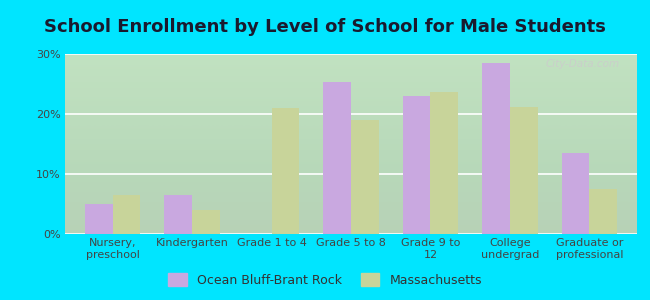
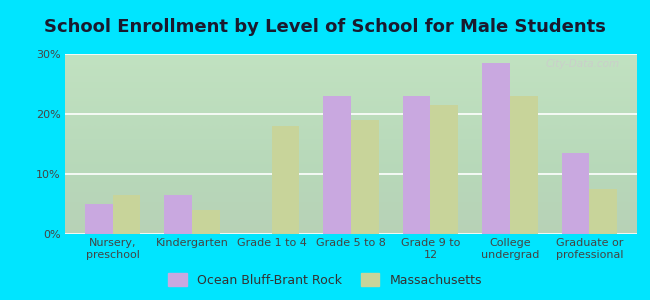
Massachusetts/Grade 1 to 4: 21.0% -> 18.0%
Ocean Bluff-Brant Rock/Grade 5 to 8: 25.4% -> 23.0%
Massachusetts/Grade 9 to 12: 23.6% -> 21.5%
Massachusetts/College undergrad: 21.2% -> 23.0%
